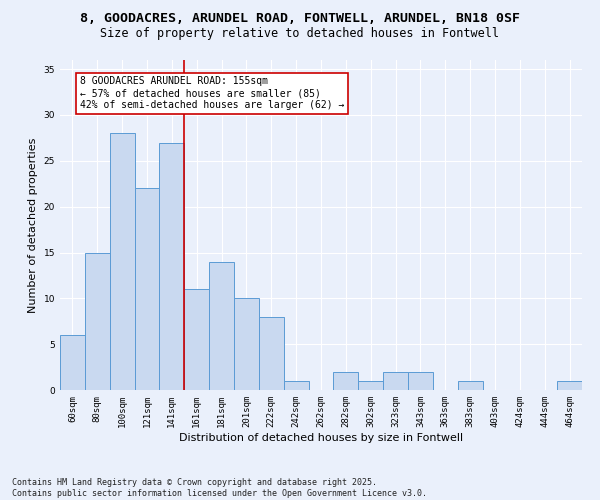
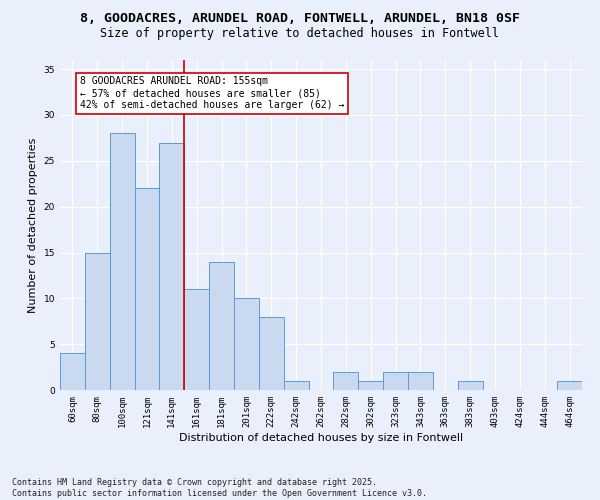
60sqm: 6 -> 4
